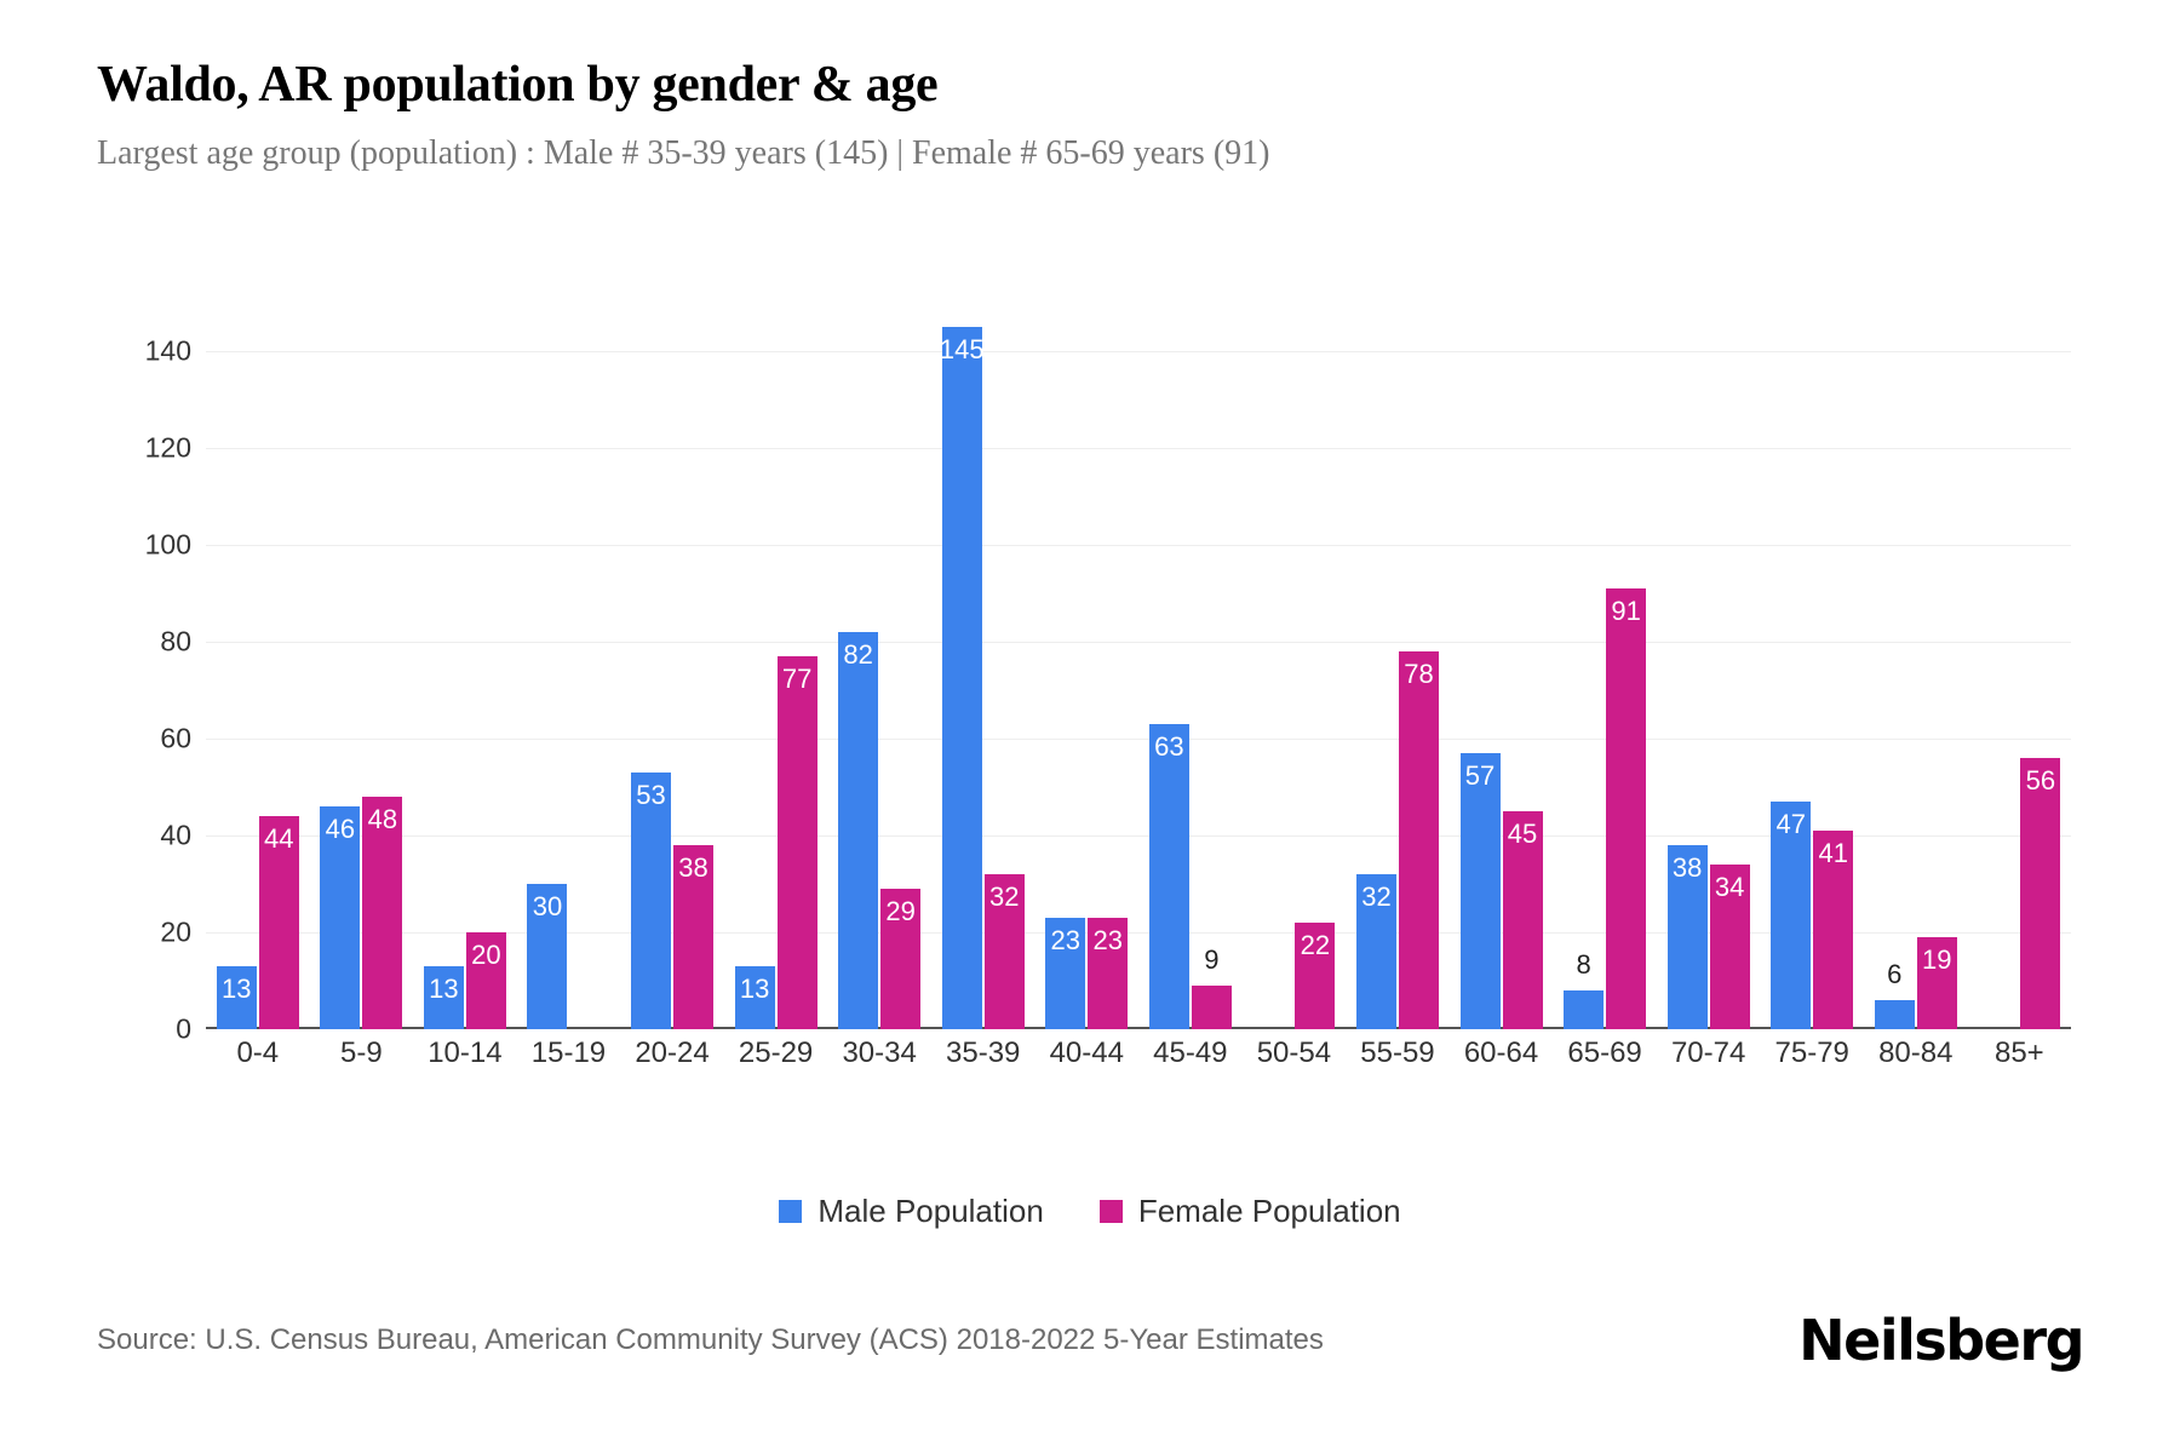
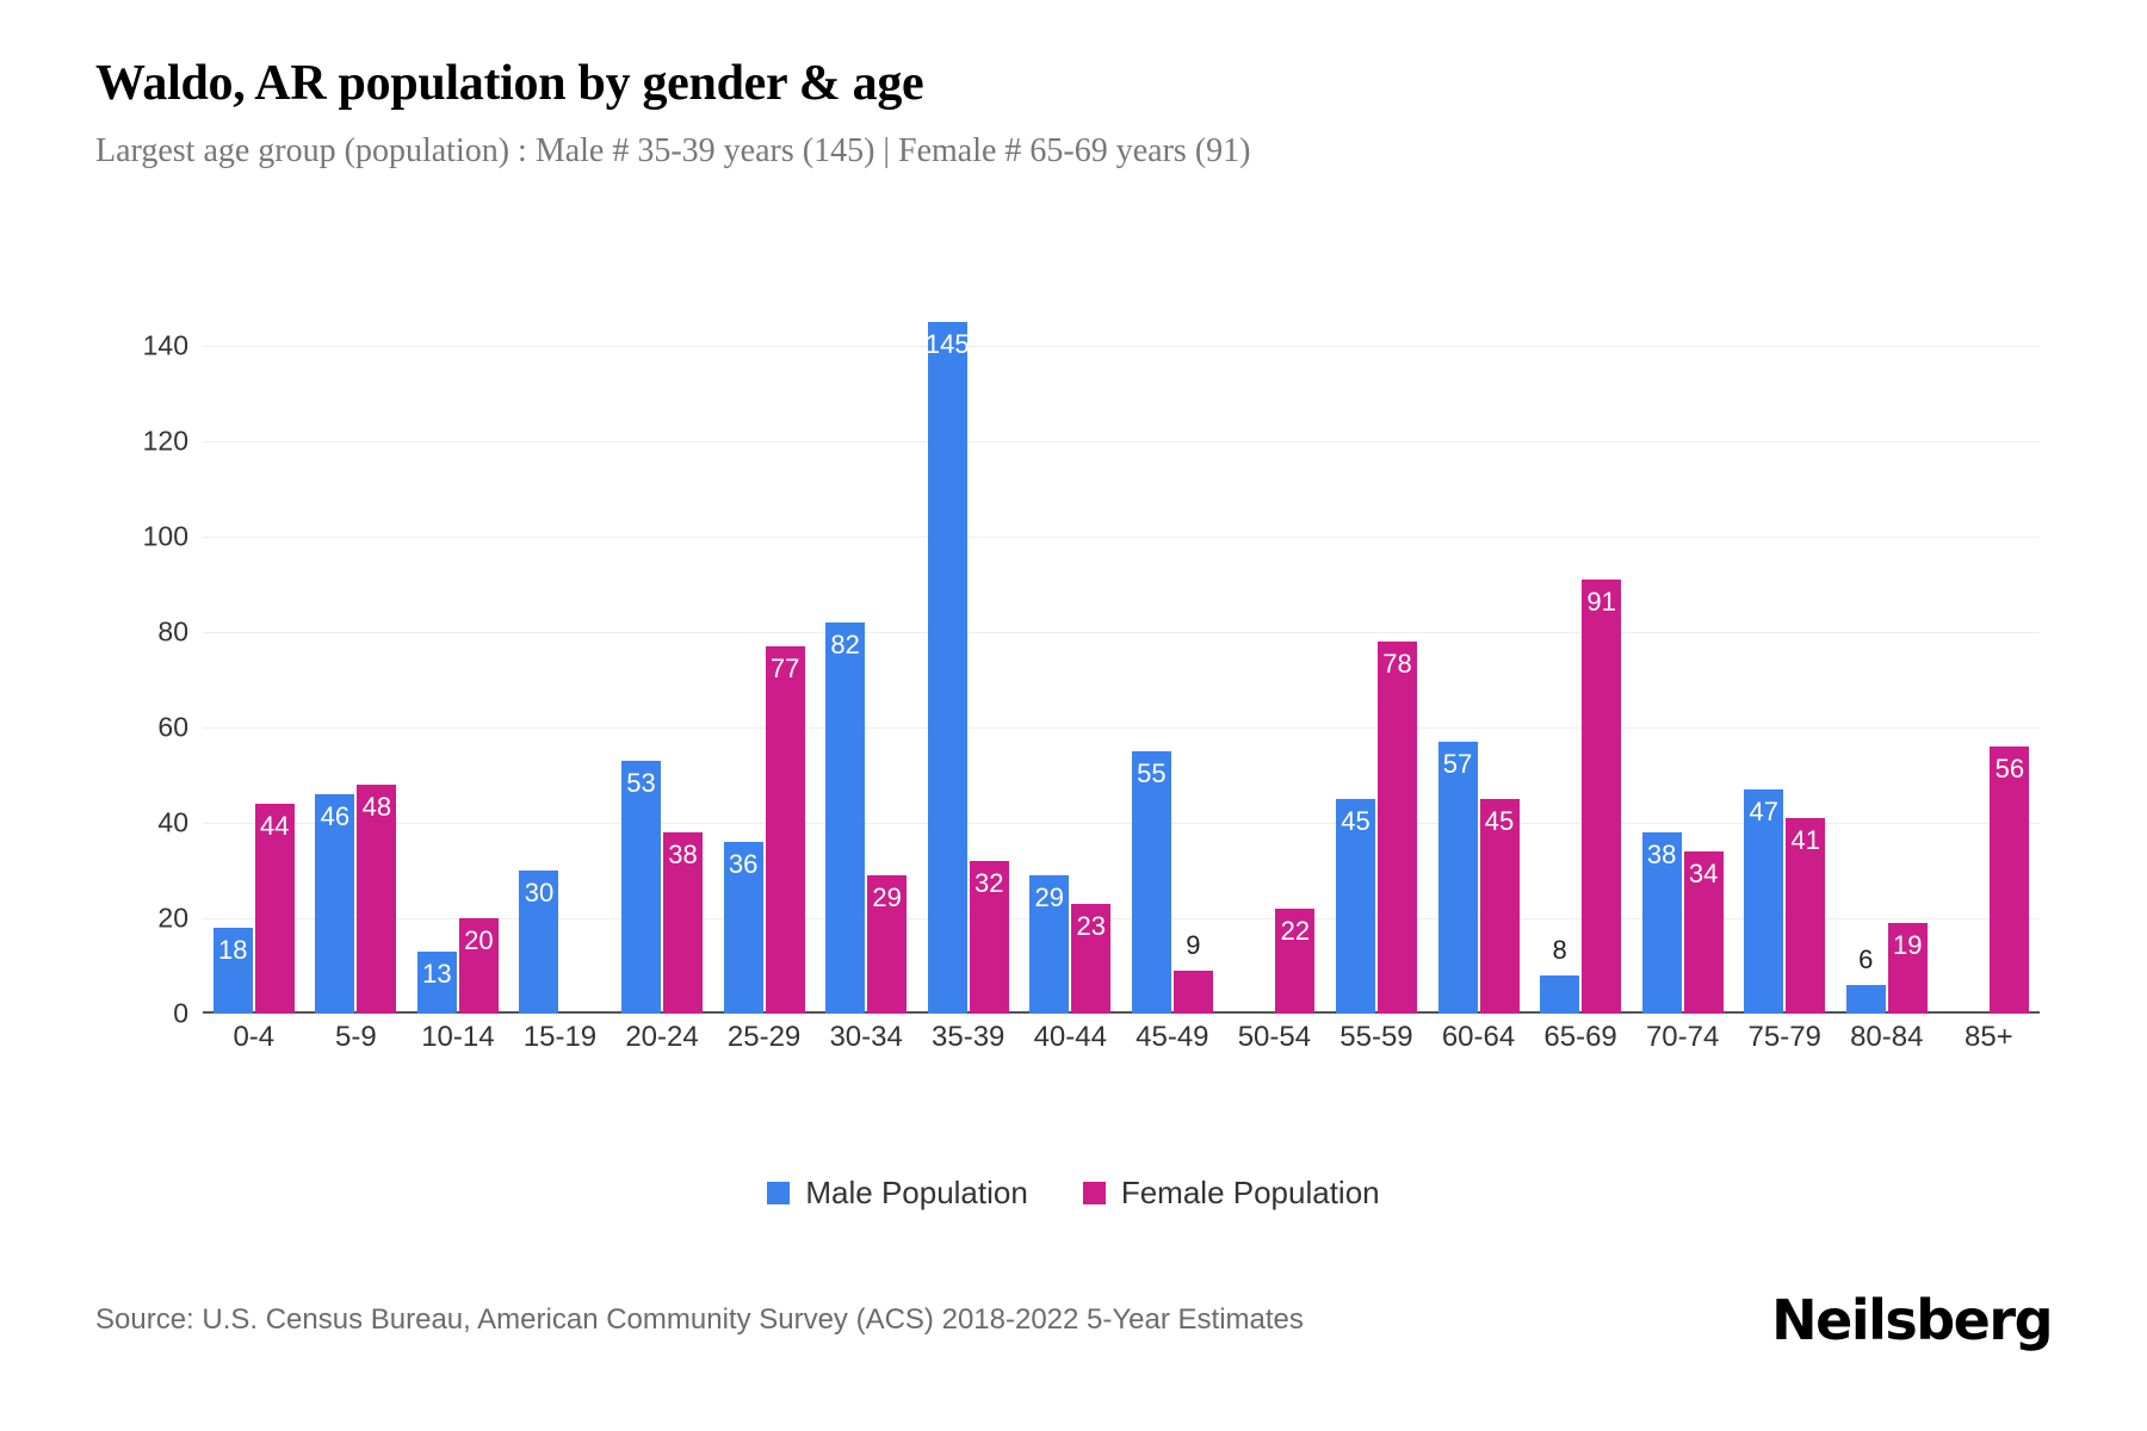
Male Population/0-4: 13 -> 18
Male Population/25-29: 13 -> 36
Male Population/40-44: 23 -> 29
Male Population/45-49: 63 -> 55
Male Population/55-59: 32 -> 45
